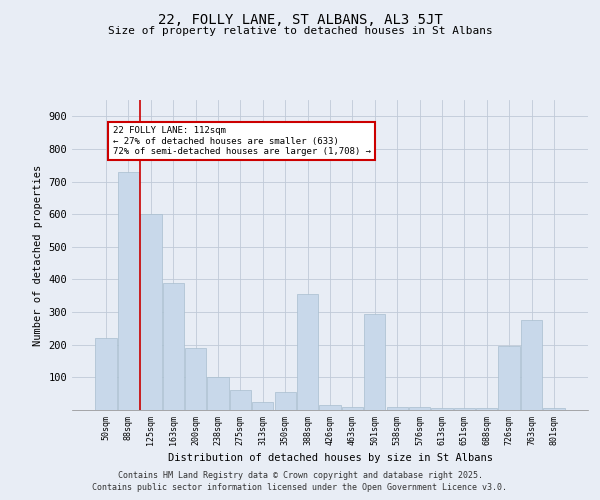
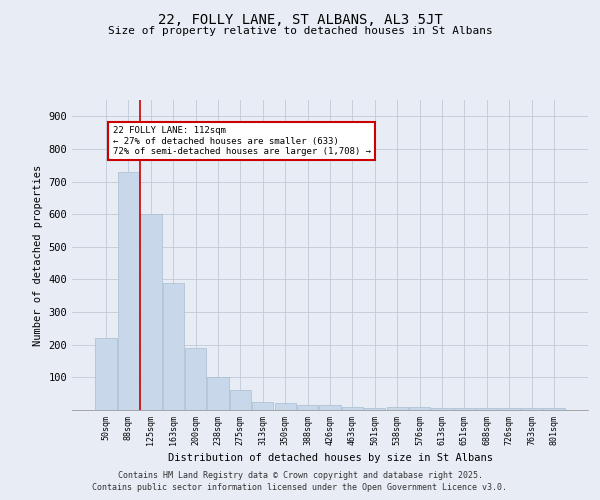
350sqm: 55 -> 20
388sqm: 355 -> 15
501sqm: 295 -> 5
726sqm: 195 -> 5
763sqm: 275 -> 5
